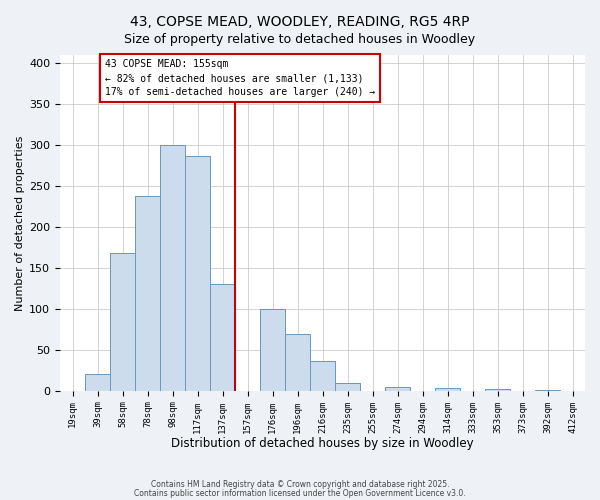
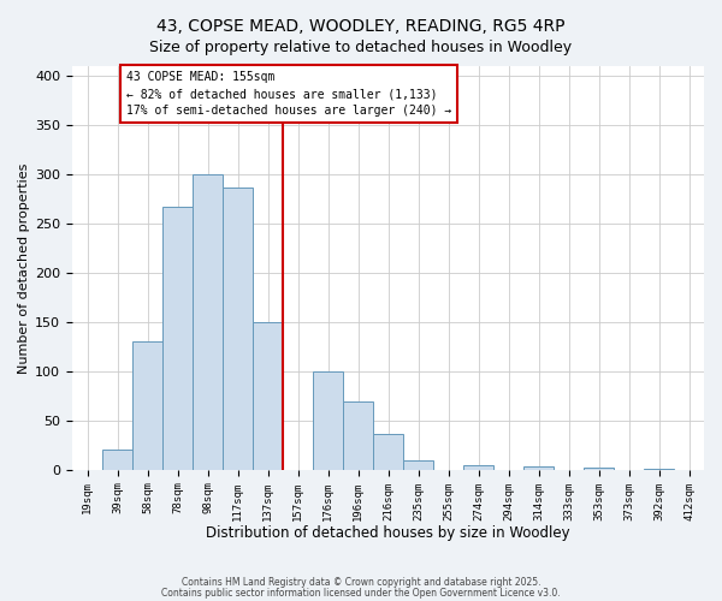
58sqm: 168 -> 130
78sqm: 238 -> 267
137sqm: 130 -> 150
